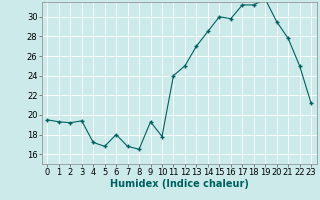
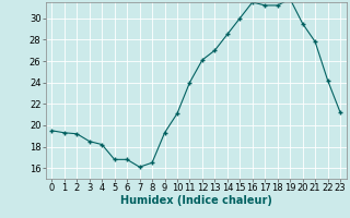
3: 19.4 -> 18.5
4: 17.2 -> 18.2
6: 18.0 -> 16.8
7: 16.8 -> 16.1
10: 17.8 -> 21.1
12: 25.0 -> 26.1
16: 29.8 -> 31.5
22: 25.0 -> 24.2
